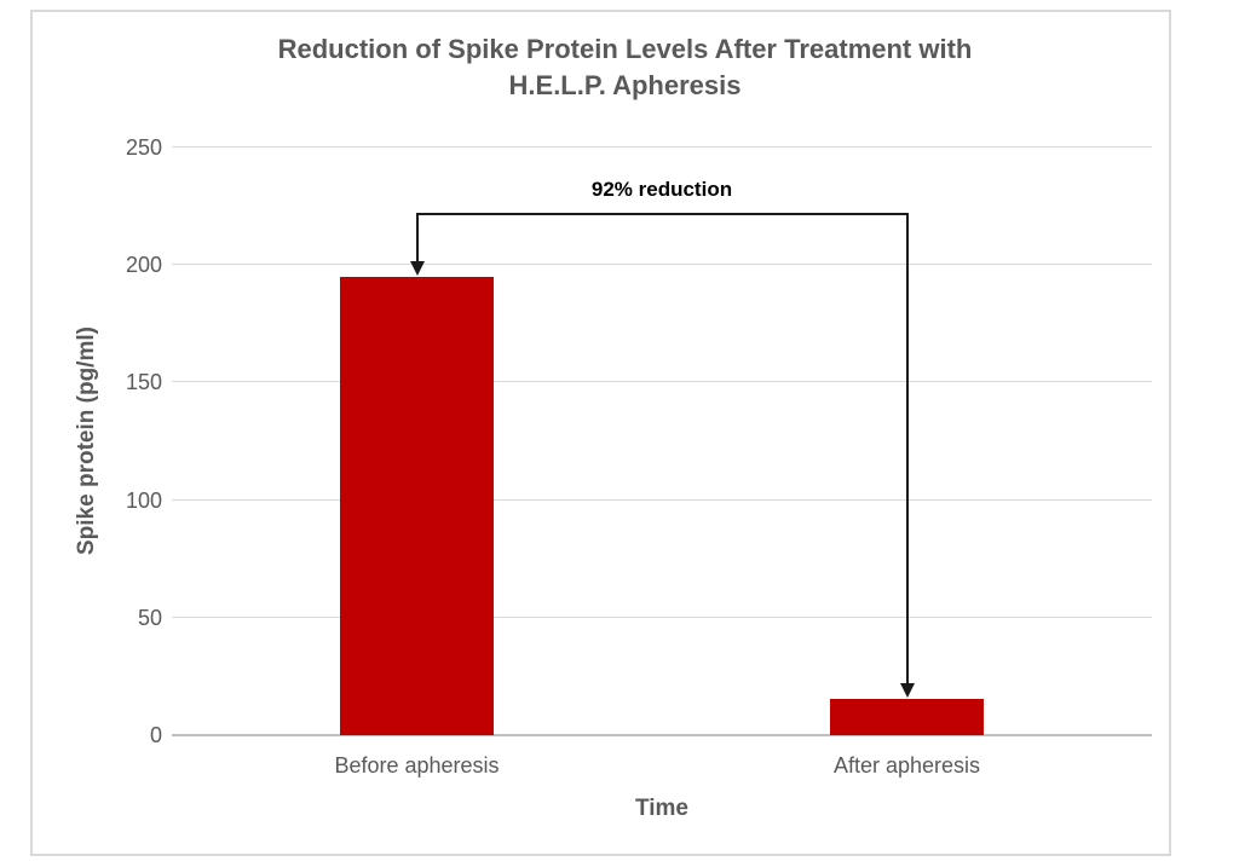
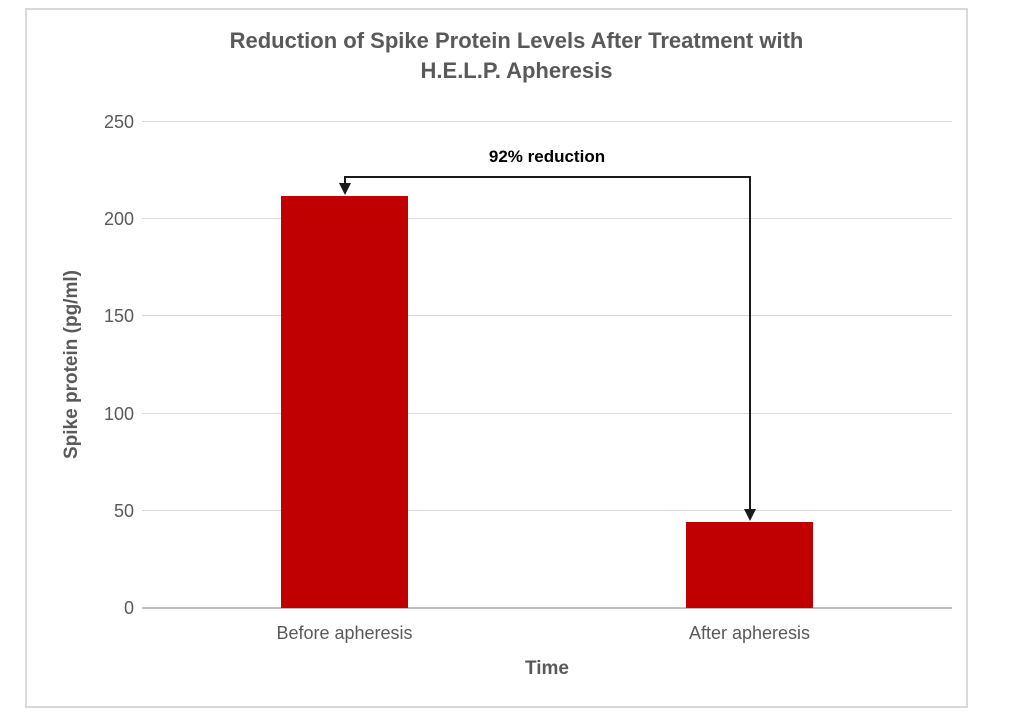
Before apheresis: 195 -> 212
After apheresis: 16 -> 44
